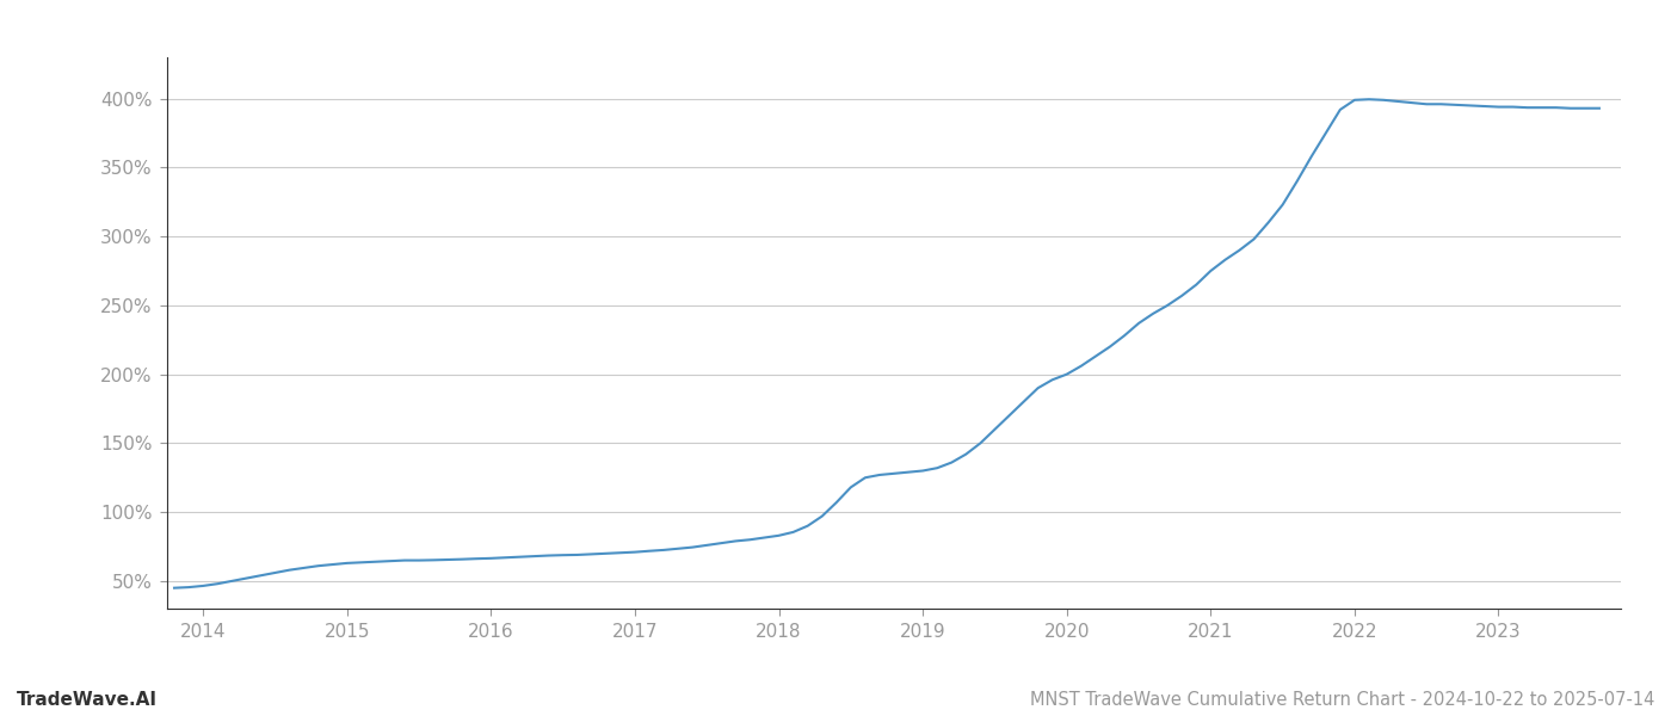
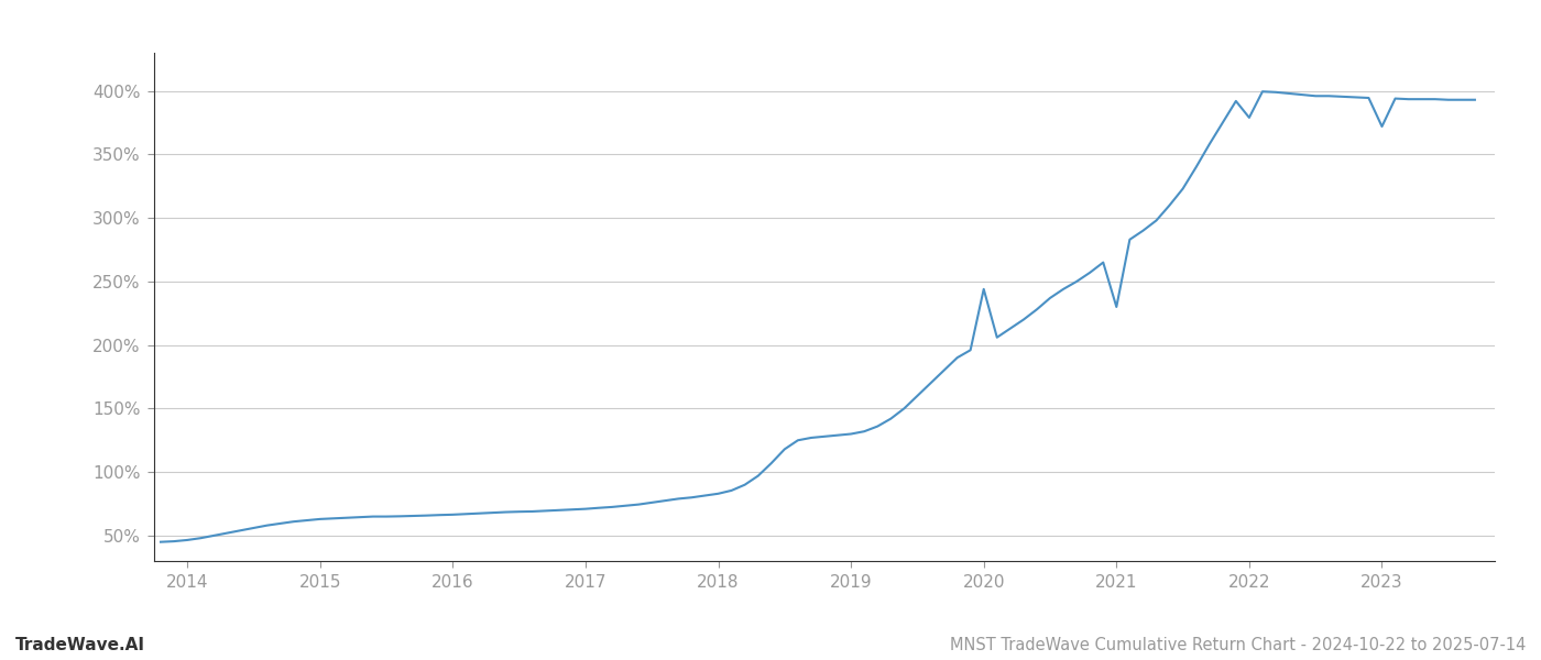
2020: 200% -> 244%
2021: 275% -> 230%
2022: 399% -> 379%
2023: 394% -> 372%
